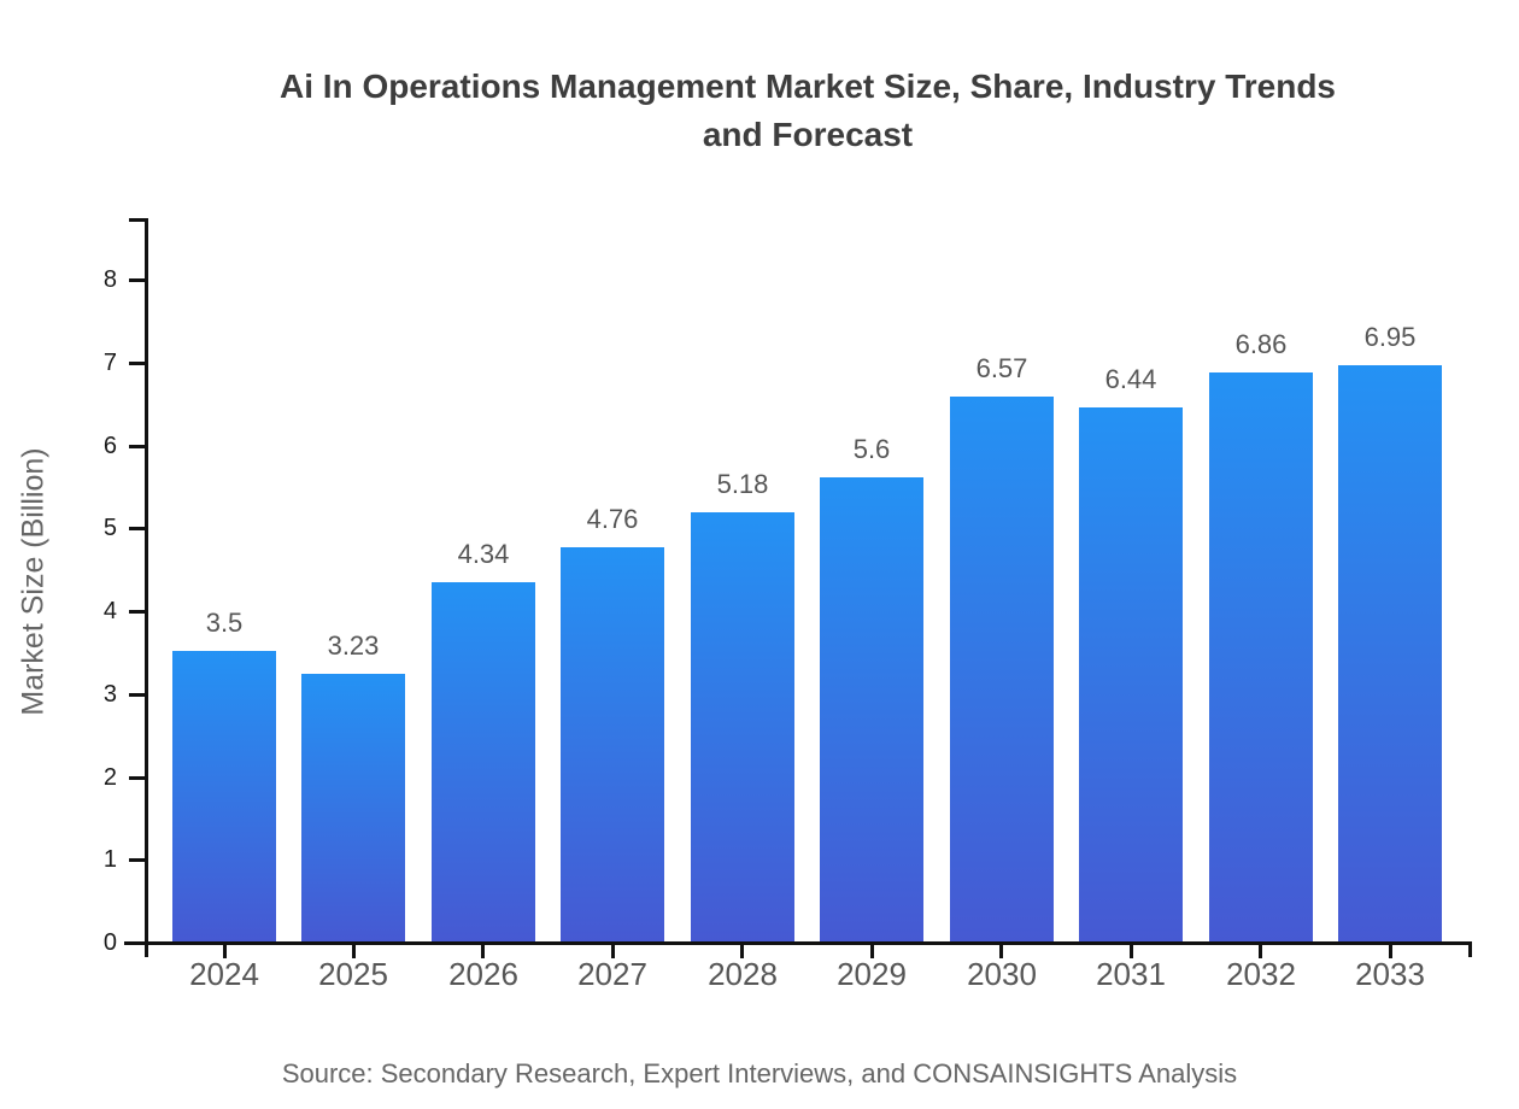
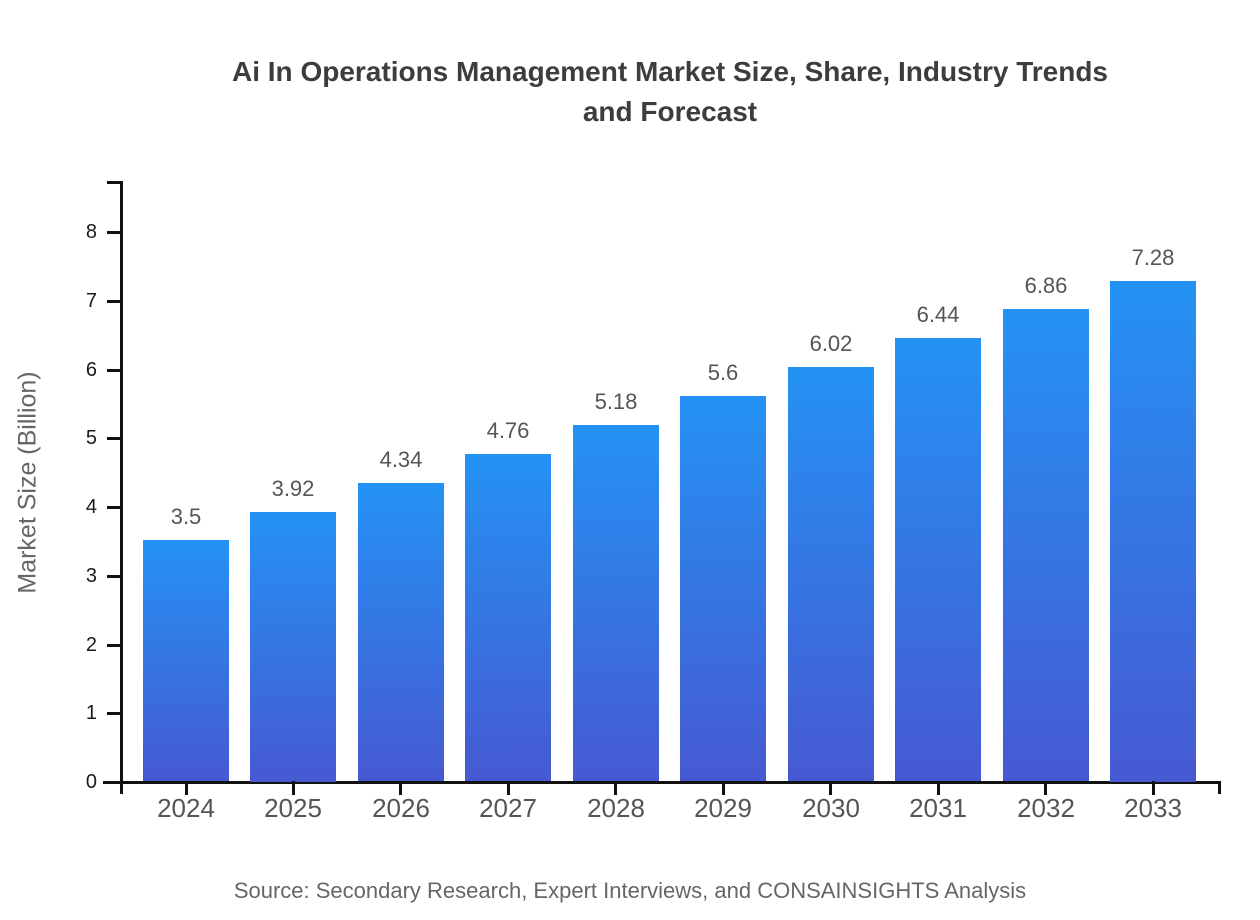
2025: 3.23 -> 3.92
2030: 6.57 -> 6.02
2033: 6.95 -> 7.28
